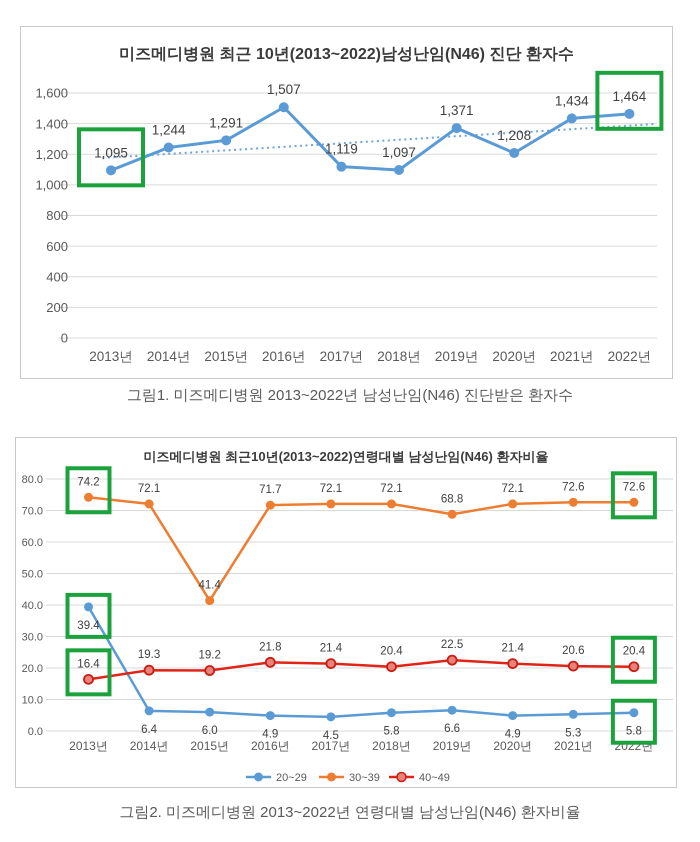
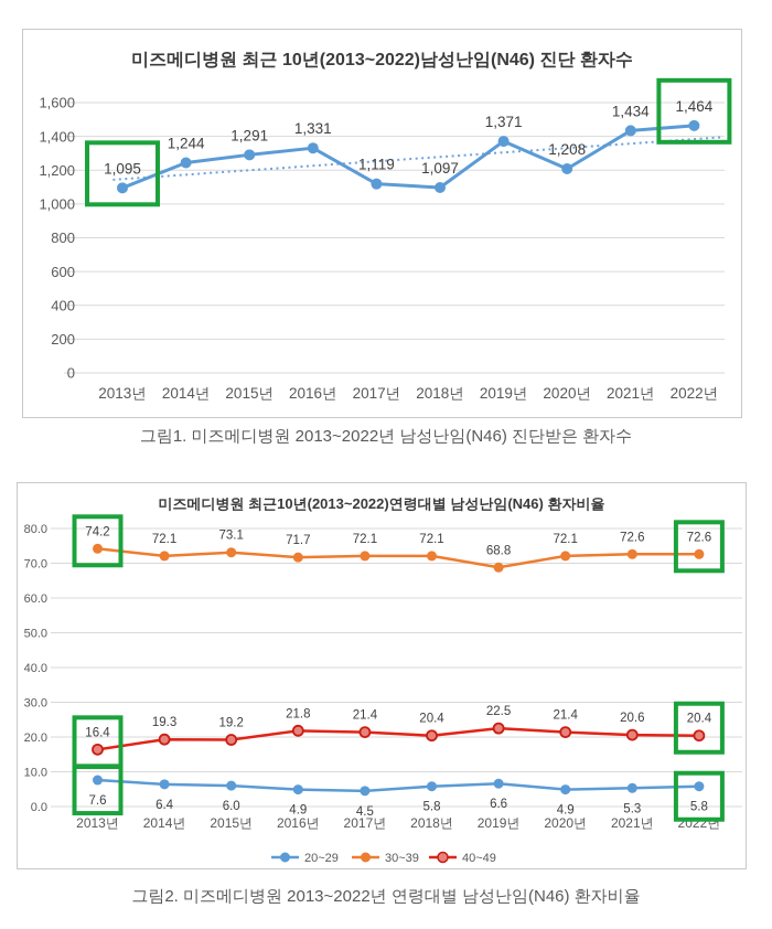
미즈메디병원 최근 10년(2013~2022)남성난임(N46) 진단 환자수/2016년: 1,507 -> 1,331
미즈메디병원 최근10년(2013~2022)연령대별 남성난임(N46) 환자비율/20~29/2013년: 39.4 -> 7.6
미즈메디병원 최근10년(2013~2022)연령대별 남성난임(N46) 환자비율/30~39/2015년: 41.4 -> 73.1
